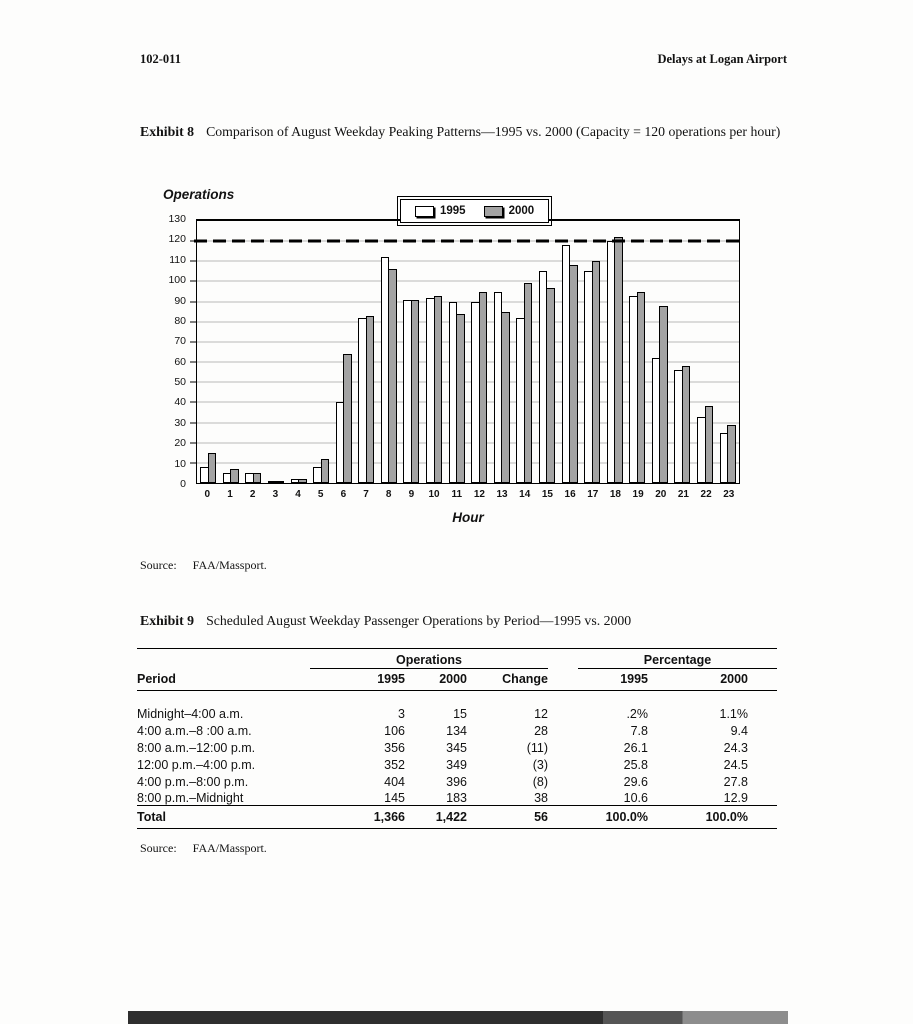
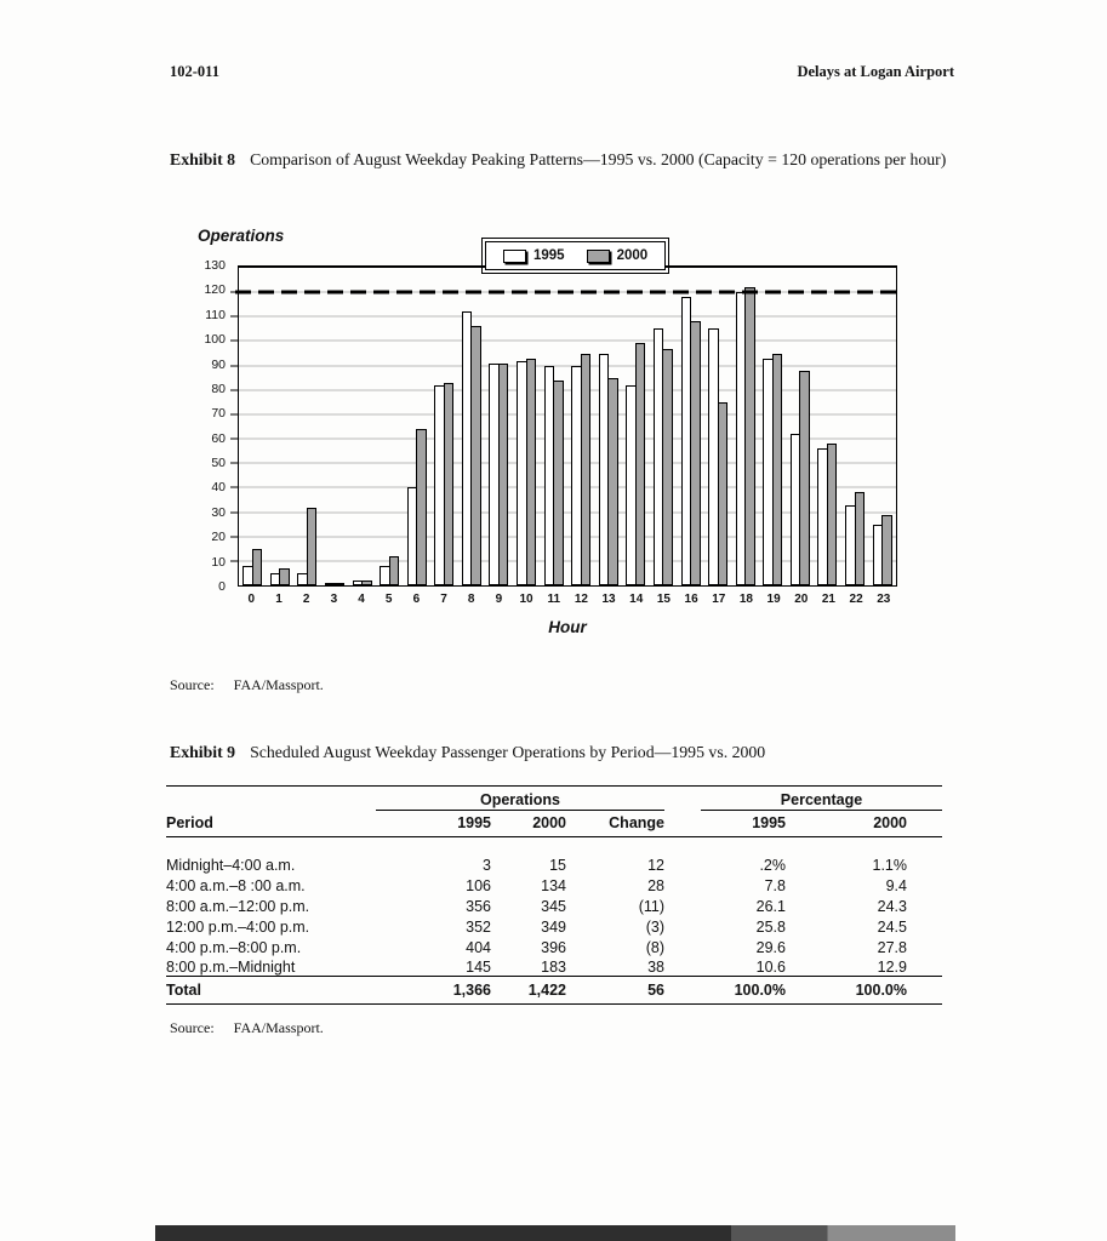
2000/2: 5 -> 32
2000/17: 110 -> 75
